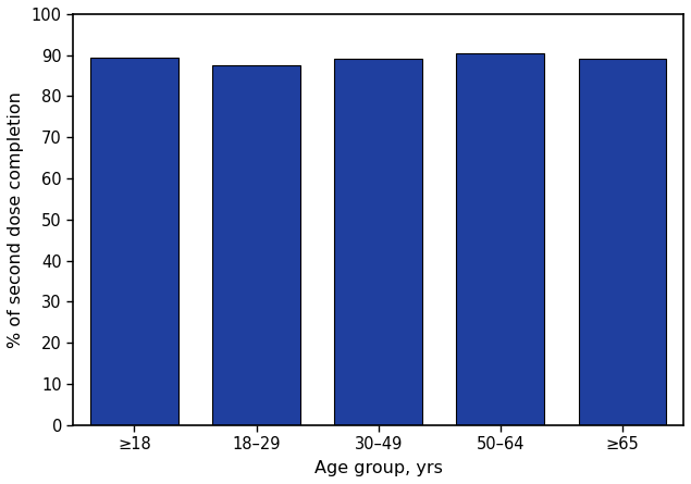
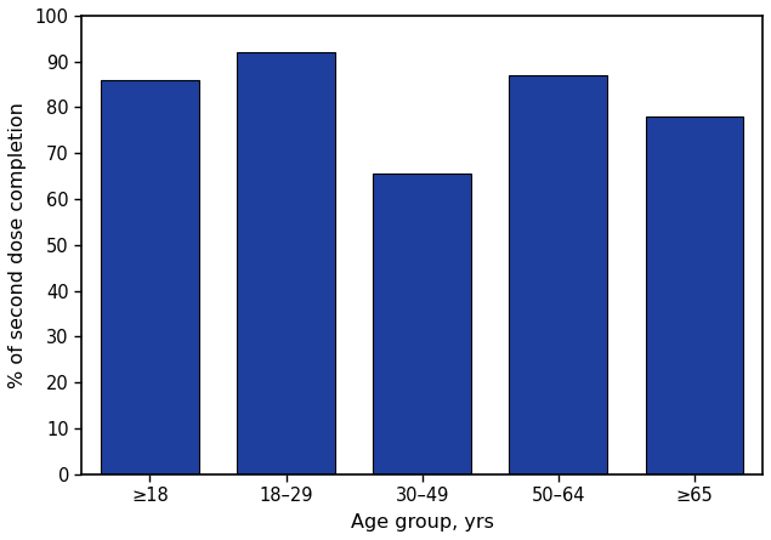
≥18: 89.5 -> 86.0
18–29: 87.5 -> 92.0
30–49: 89.0 -> 65.5
50–64: 90.5 -> 87.0
≥65: 89.0 -> 78.0
